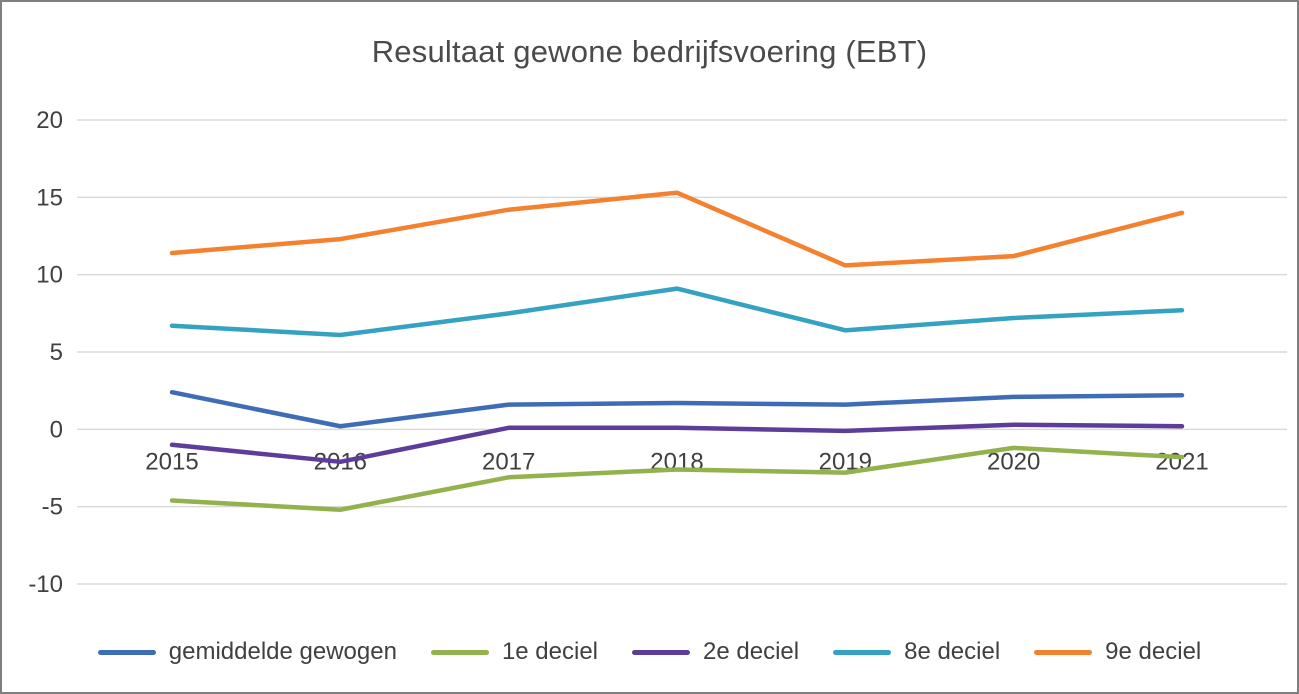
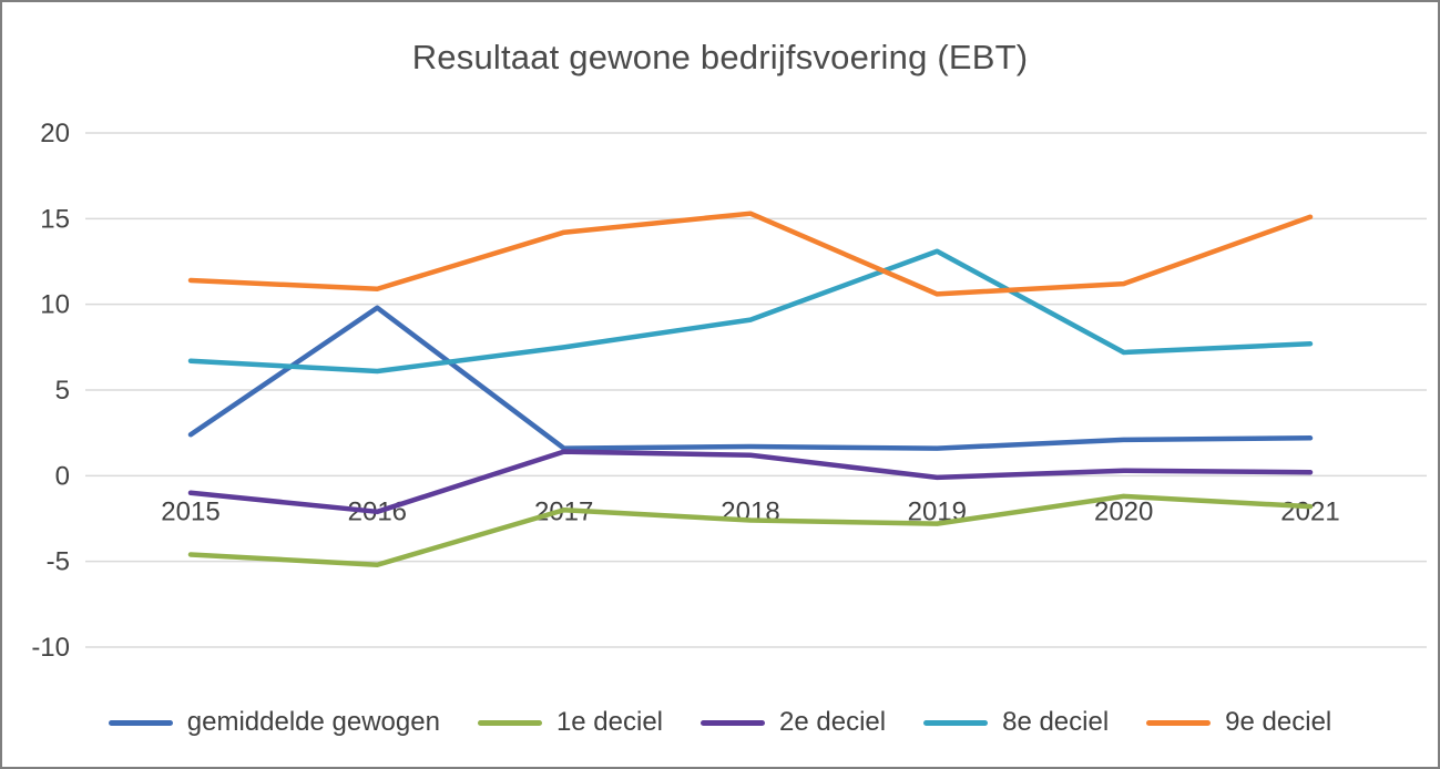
gemiddelde gewogen/2016: 0.2 -> 9.8
9e deciel/2016: 12.3 -> 10.9
1e deciel/2017: -3.1 -> -2.0
2e deciel/2017: 0.1 -> 1.4
2e deciel/2018: 0.1 -> 1.2
8e deciel/2019: 6.4 -> 13.1
9e deciel/2021: 14.0 -> 15.1
